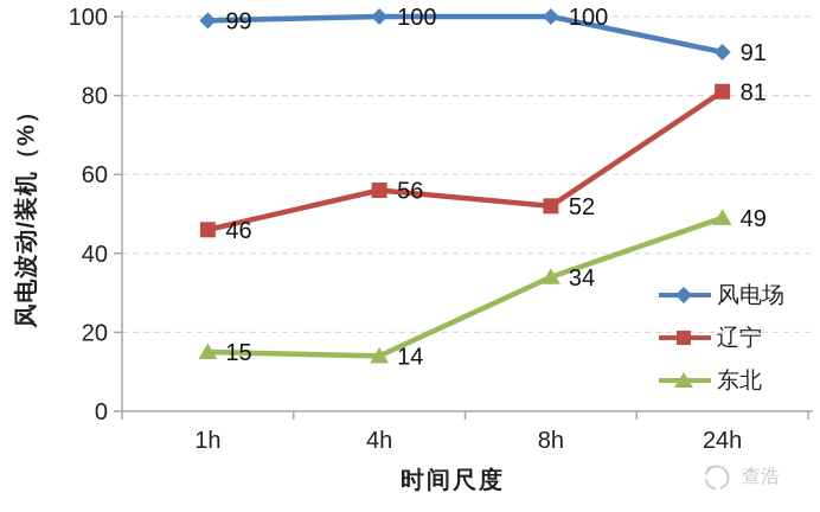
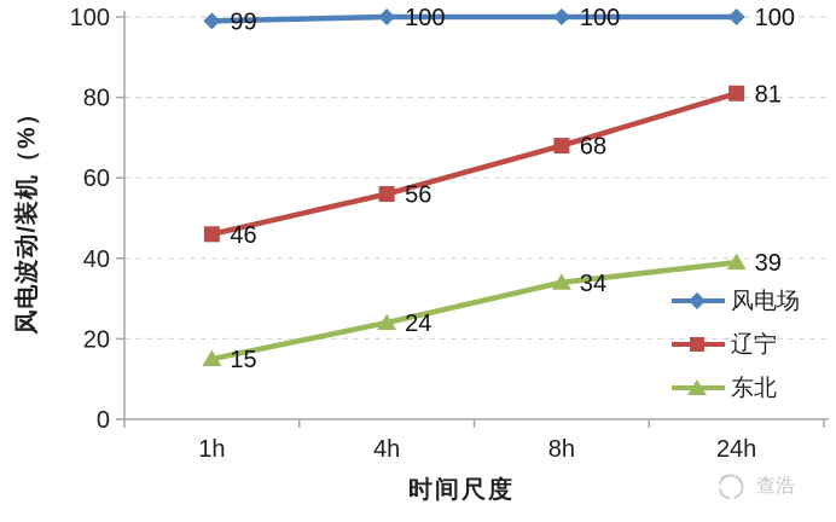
东北/4h: 14 -> 24
辽宁/8h: 52 -> 68
风电场/24h: 91 -> 100
东北/24h: 49 -> 39
